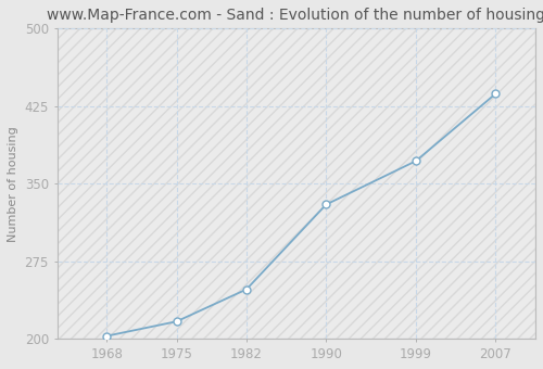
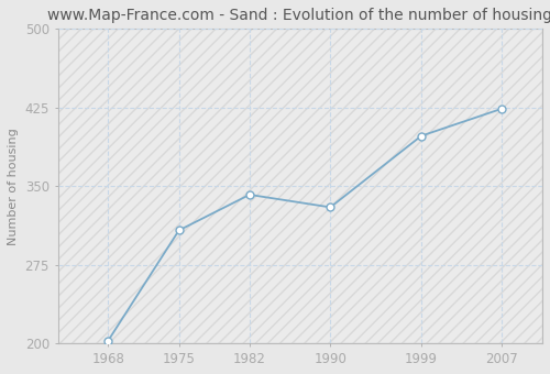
1975: 217 -> 308
1982: 248 -> 342
1999: 372 -> 398
2007: 437 -> 424
